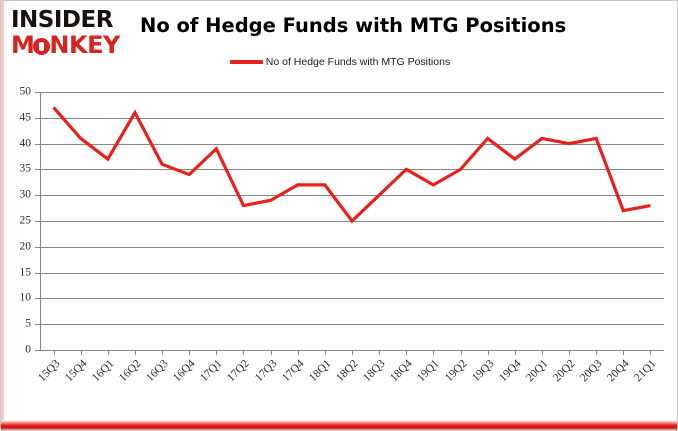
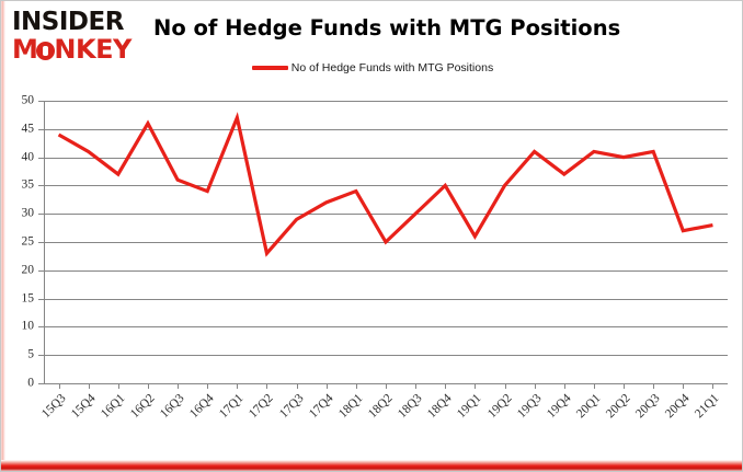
15Q3: 47 -> 44
17Q1: 39 -> 47
17Q2: 28 -> 23
18Q1: 32 -> 34
19Q1: 32 -> 26
